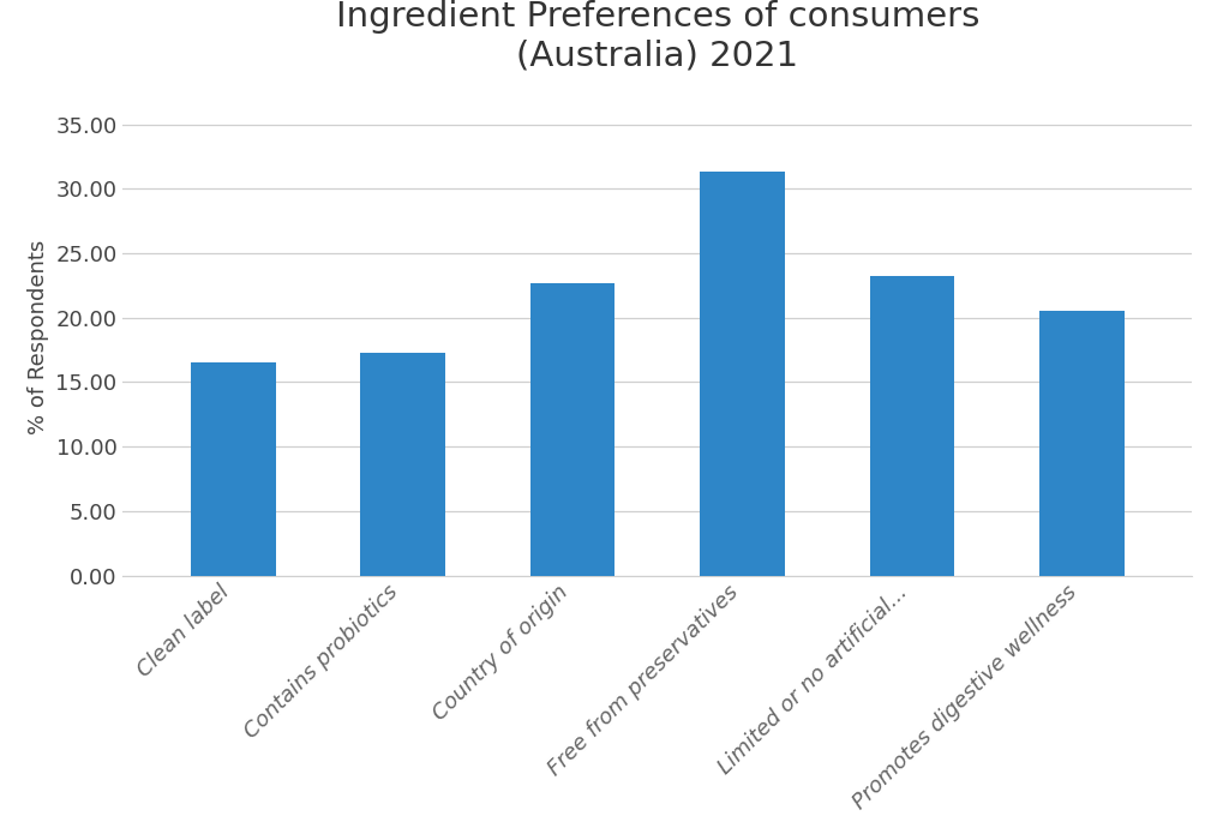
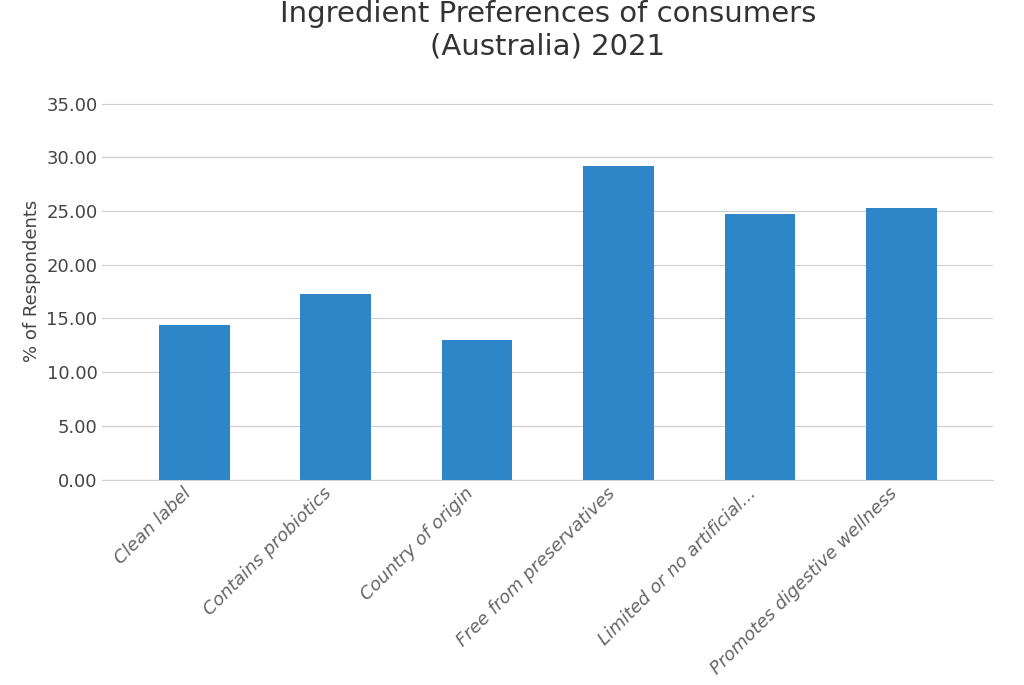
Clean label: 16.5 -> 14.4
Country of origin: 22.7 -> 13.0
Free from preservatives: 31.3 -> 29.2
Limited or no artificial...: 23.2 -> 24.7
Promotes digestive wellness: 20.5 -> 25.3
